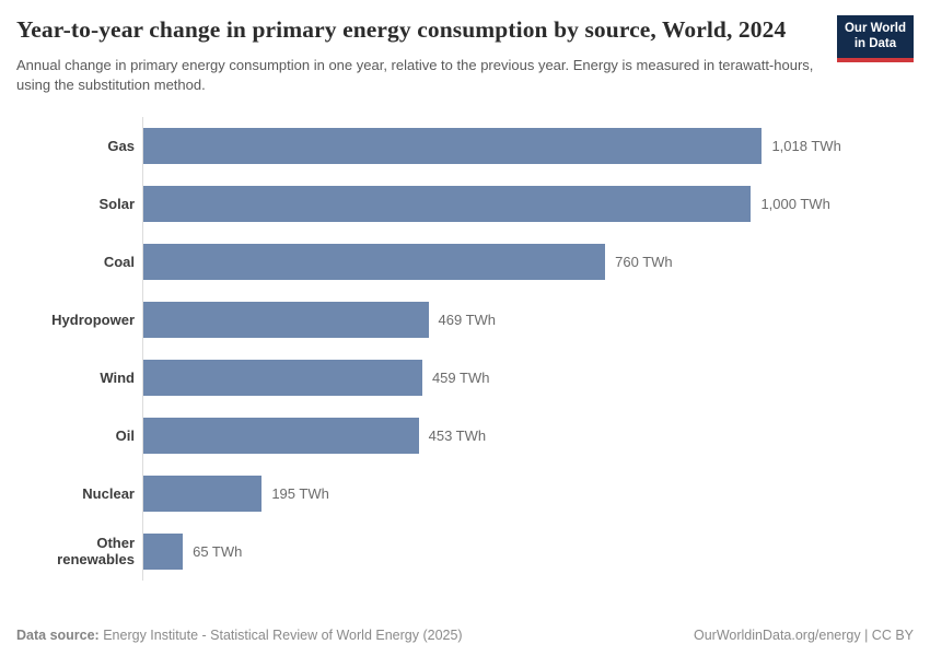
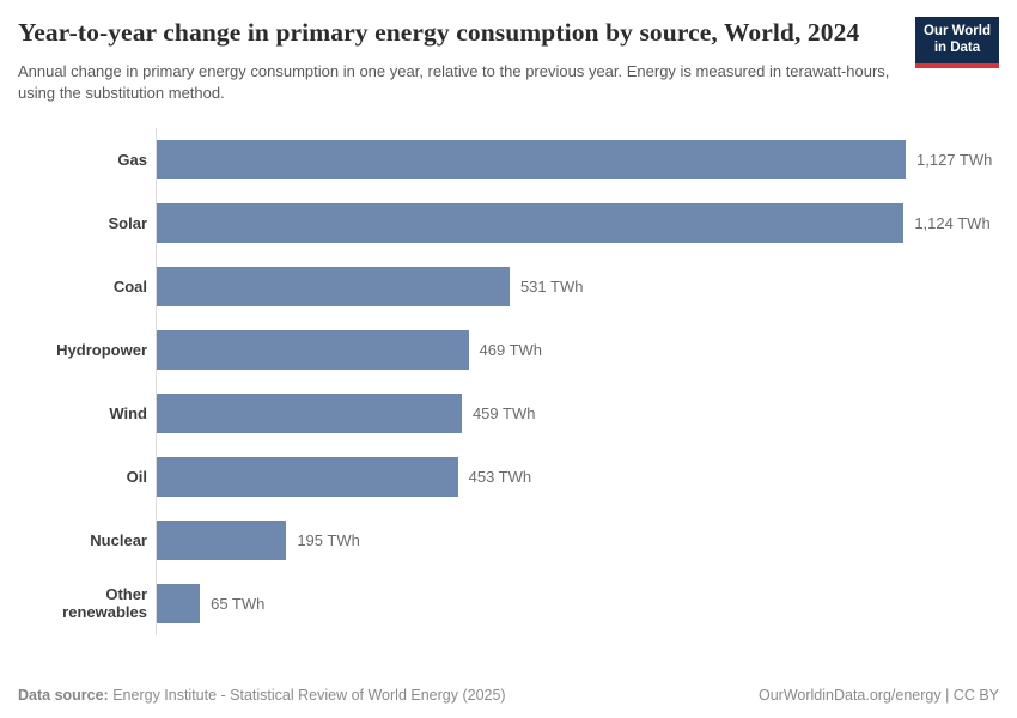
Gas: 1,018 -> 1,127
Solar: 1,000 -> 1,124
Coal: 760 -> 531
